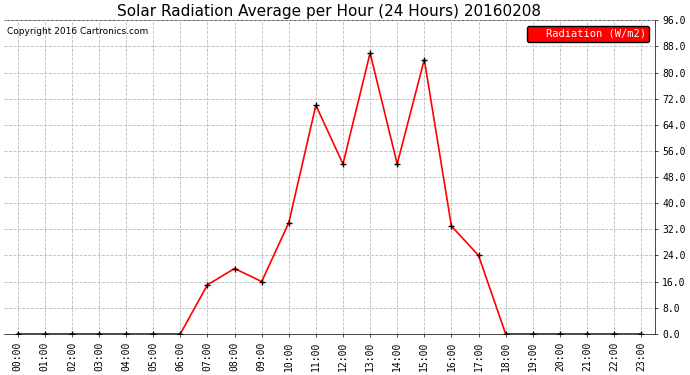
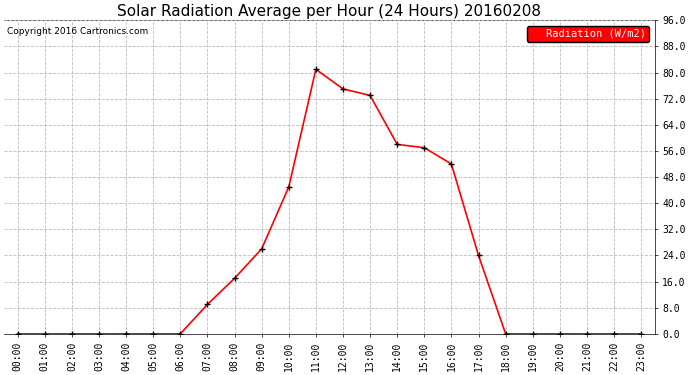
07:00: 15 -> 9
08:00: 20 -> 17
09:00: 16 -> 26
10:00: 34 -> 45
11:00: 70 -> 81
12:00: 52 -> 75
13:00: 86 -> 73
14:00: 52 -> 58
15:00: 84 -> 57
16:00: 33 -> 52
